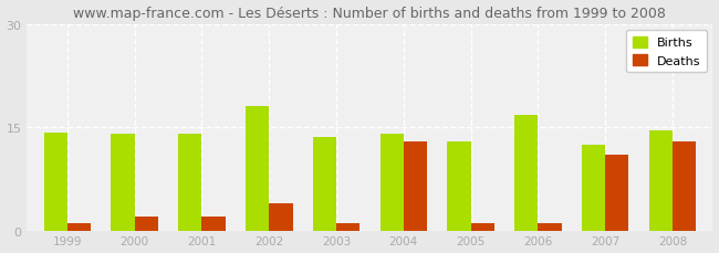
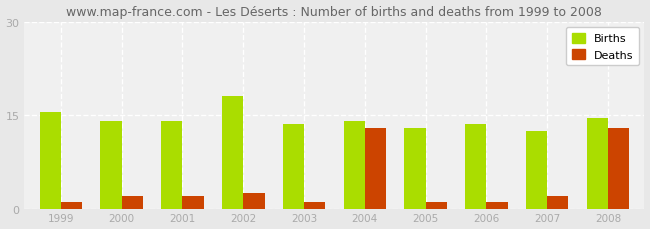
Births/1999: 14.2 -> 15.5
Deaths/2002: 4.0 -> 2.5
Births/2006: 16.8 -> 13.5
Deaths/2007: 11.0 -> 2.0
